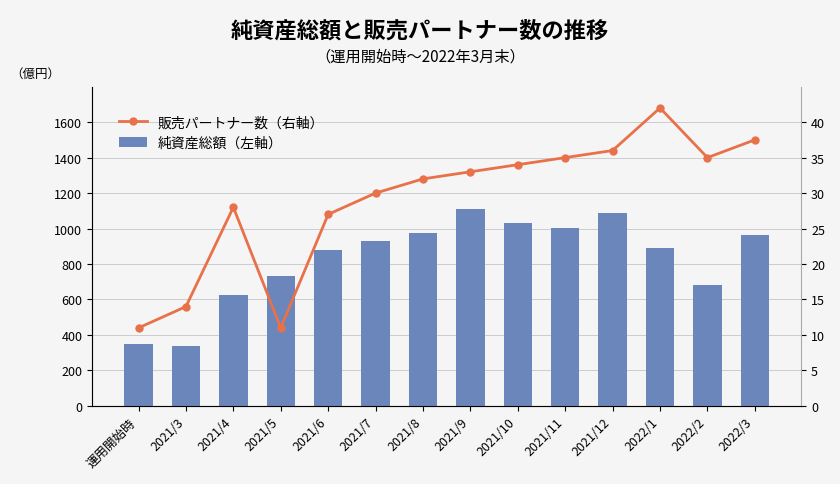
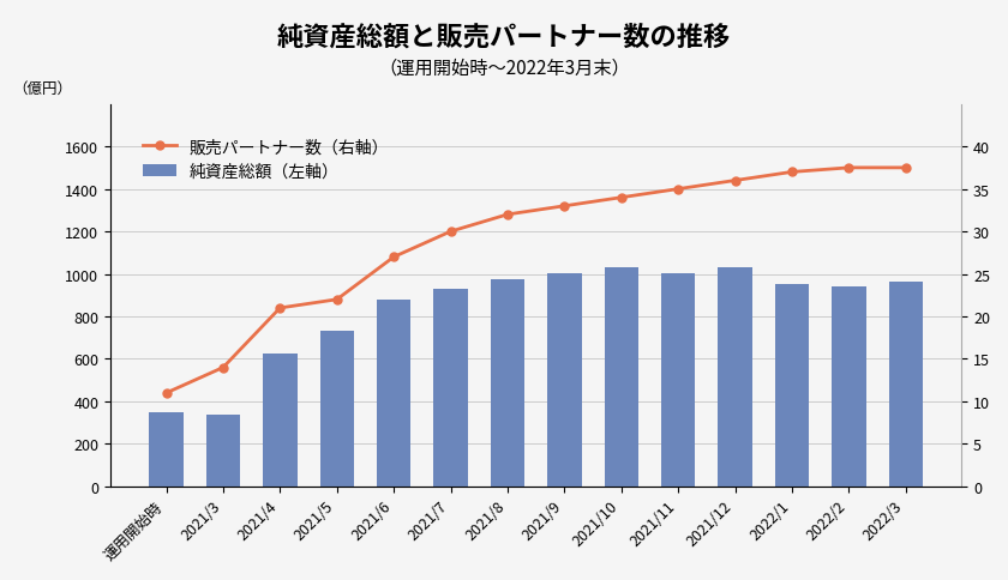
販売パートナー数（右軸）/2021/4: 28.0 -> 21.0
販売パートナー数（右軸）/2021/5: 11.0 -> 22.0
純資産総額（左軸）/2021/9: 1110 -> 1000
純資産総額（左軸）/2021/12: 1090 -> 1030
純資産総額（左軸）/2022/1: 890 -> 950
販売パートナー数（右軸）/2022/1: 42.0 -> 37.0
純資産総額（左軸）/2022/2: 680 -> 940
販売パートナー数（右軸）/2022/2: 35.0 -> 37.5
